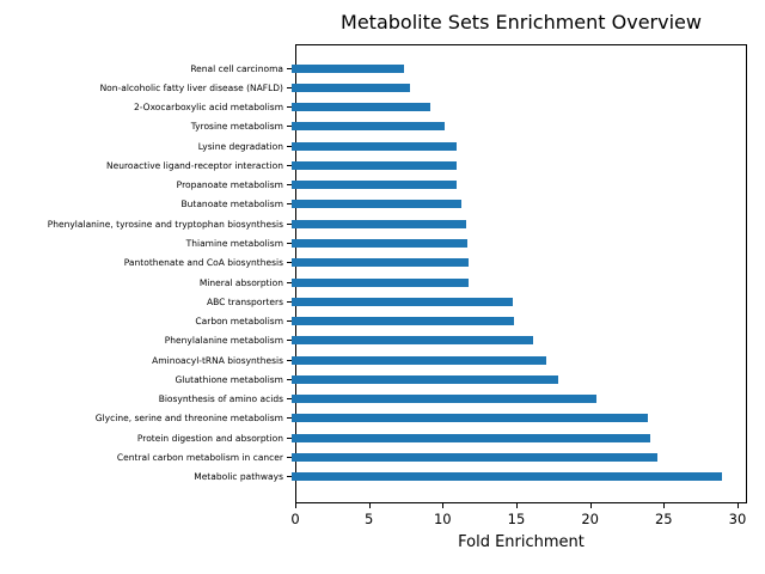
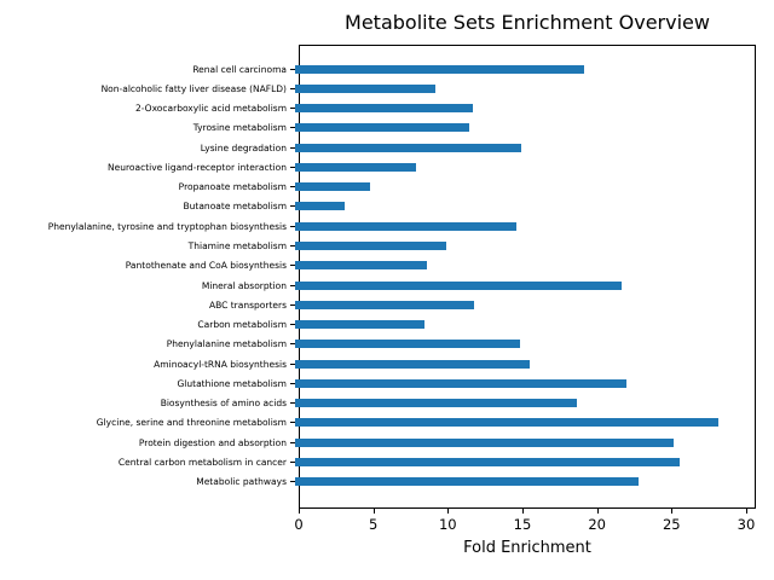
Renal cell carcinoma: 7.6 -> 19.4
Non-alcoholic fatty liver disease (NAFLD): 8.0 -> 9.4
2-Oxocarboxylic acid metabolism: 9.4 -> 11.9
Tyrosine metabolism: 10.4 -> 11.7
Lysine degradation: 11.2 -> 15.2
Neuroactive ligand-receptor interaction: 11.2 -> 8.1
Propanoate metabolism: 11.2 -> 5.0
Butanoate metabolism: 11.5 -> 3.3
Phenylalanine, tyrosine and tryptophan biosynthesis: 11.8 -> 14.8
Thiamine metabolism: 11.9 -> 10.1
Pantothenate and CoA biosynthesis: 12.0 -> 8.8
Mineral absorption: 12.0 -> 21.9
ABC transporters: 15.0 -> 12.0
Carbon metabolism: 15.1 -> 8.7
Phenylalanine metabolism: 16.4 -> 15.1
Aminoacyl-tRNA biosynthesis: 17.3 -> 15.7
Glutathione metabolism: 18.1 -> 22.2
Biosynthesis of amino acids: 20.7 -> 18.9
Glycine, serine and threonine metabolism: 24.2 -> 28.4
Protein digestion and absorption: 24.3 -> 25.4
Central carbon metabolism in cancer: 24.8 -> 25.8
Metabolic pathways: 29.2 -> 23.0
